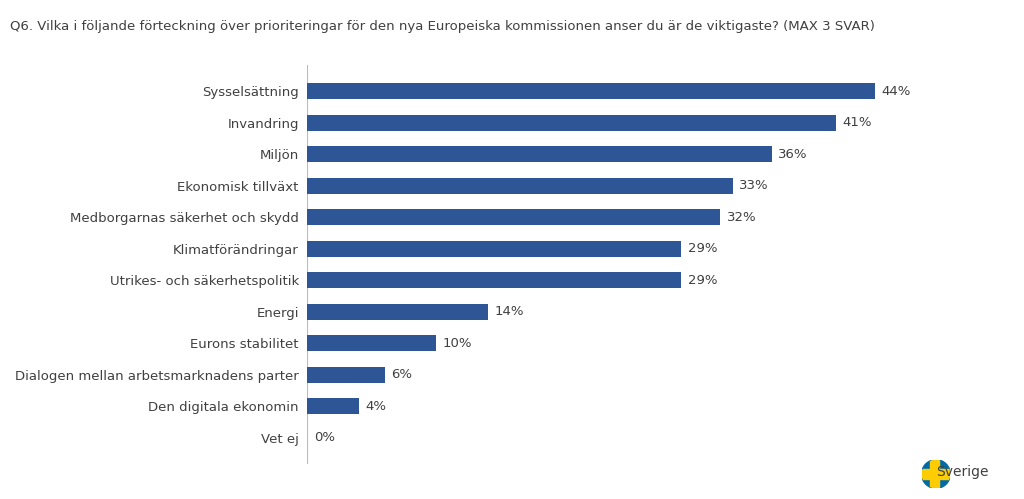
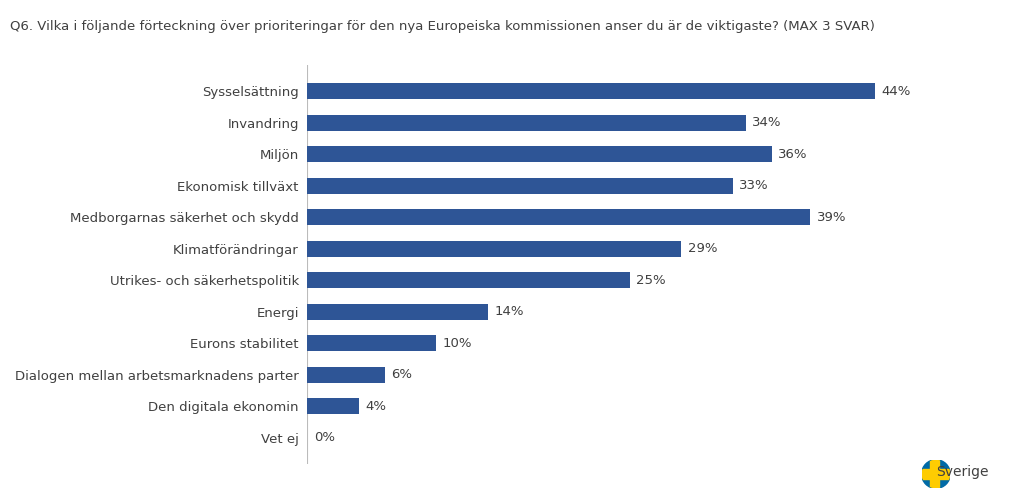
Invandring: 41% -> 34%
Medborgarnas säkerhet och skydd: 32% -> 39%
Utrikes- och säkerhetspolitik: 29% -> 25%
